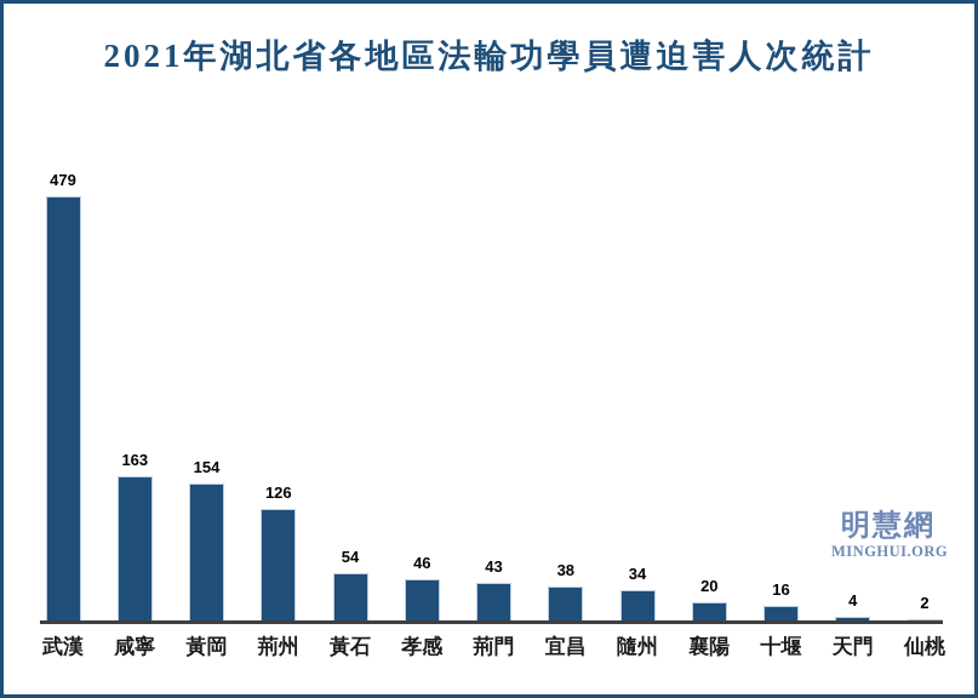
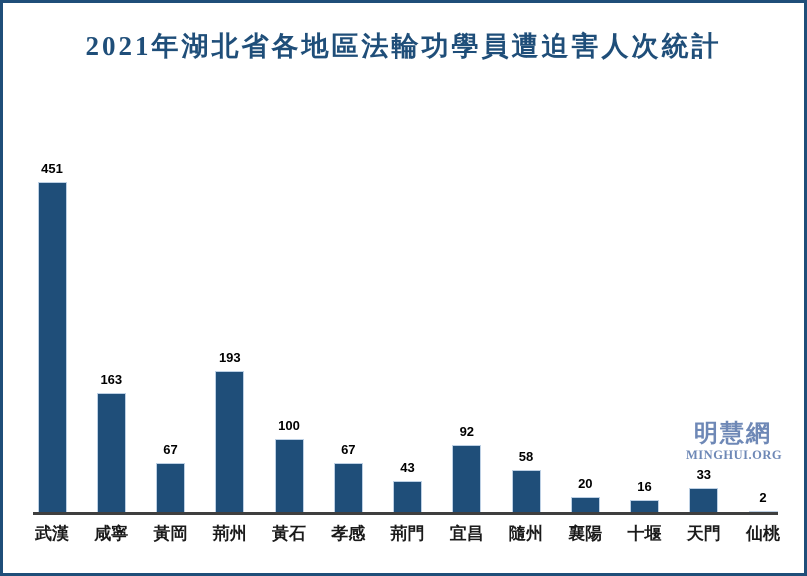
武漢: 479 -> 451
黃岡: 154 -> 67
荊州: 126 -> 193
黃石: 54 -> 100
孝感: 46 -> 67
宜昌: 38 -> 92
隨州: 34 -> 58
天門: 4 -> 33
